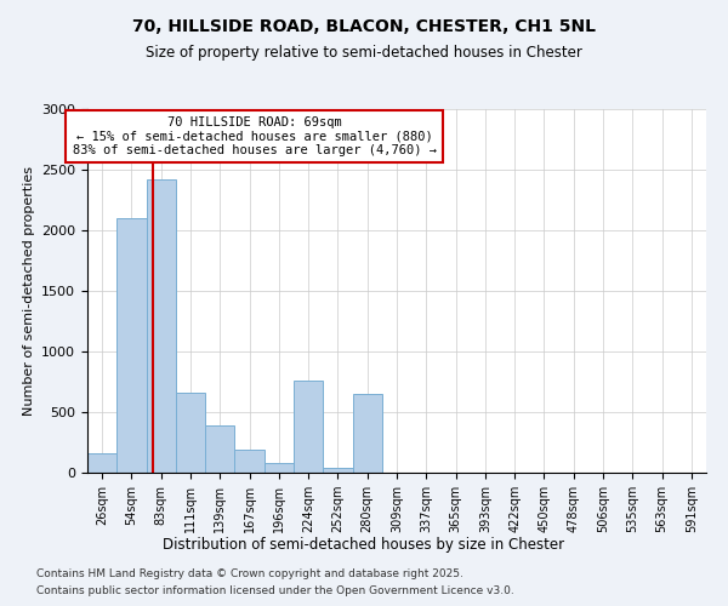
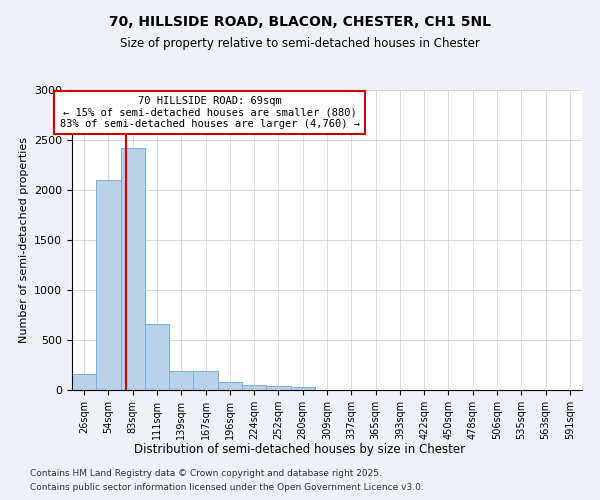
139sqm: 390 -> 200
224sqm: 760 -> 60
280sqm: 650 -> 30
